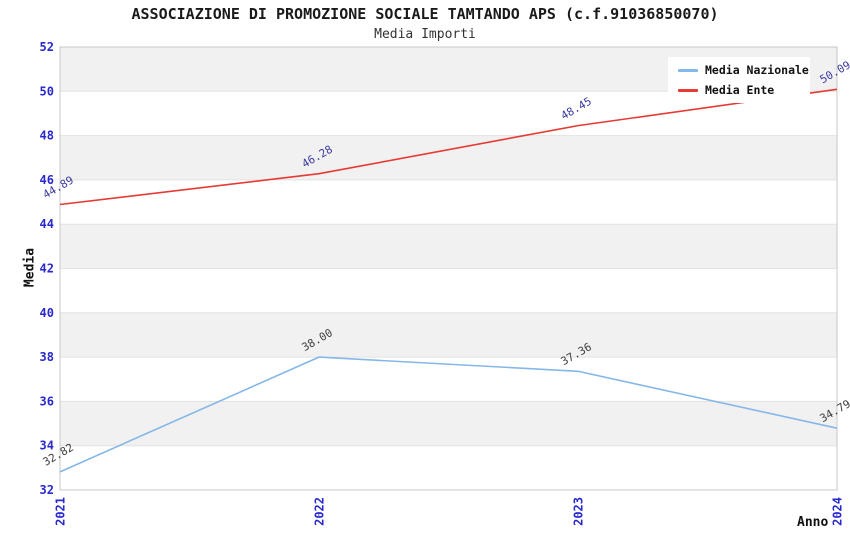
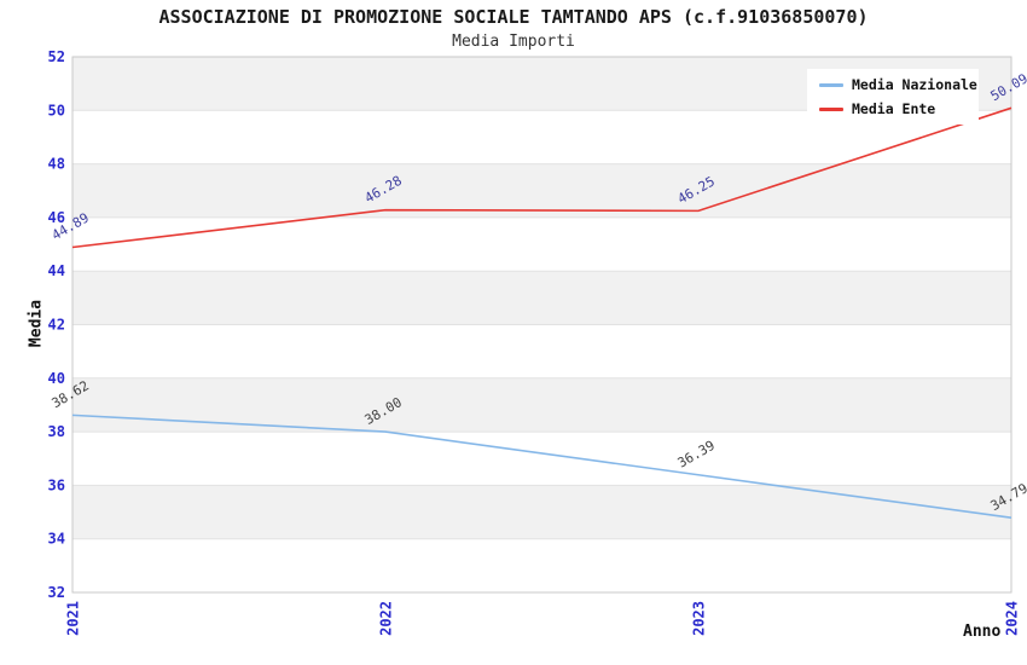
Media Nazionale/2021: 32.82 -> 38.62
Media Nazionale/2023: 37.36 -> 36.39
Media Ente/2023: 48.45 -> 46.25
